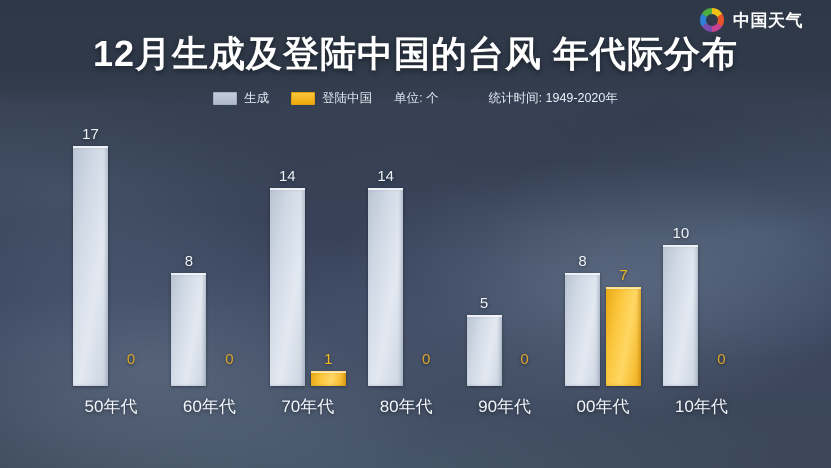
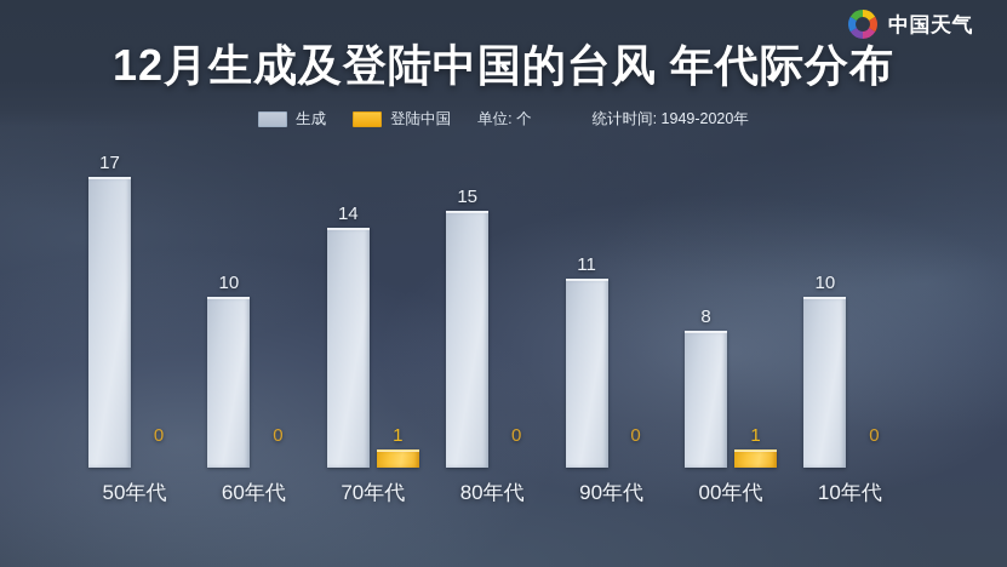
生成/60年代: 8 -> 10
生成/80年代: 14 -> 15
生成/90年代: 5 -> 11
登陆中国/00年代: 7 -> 1
